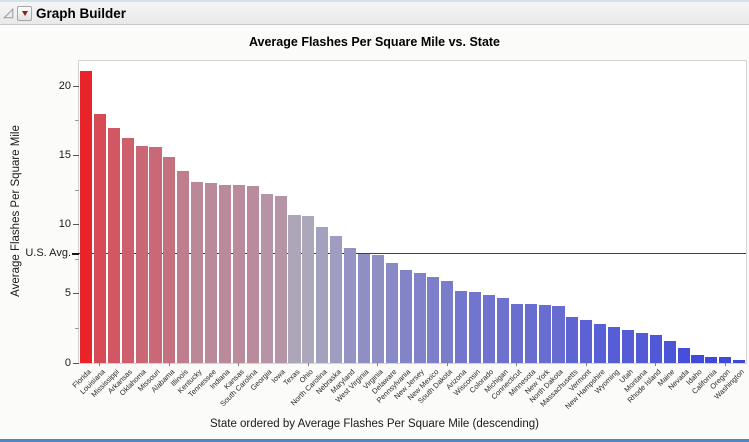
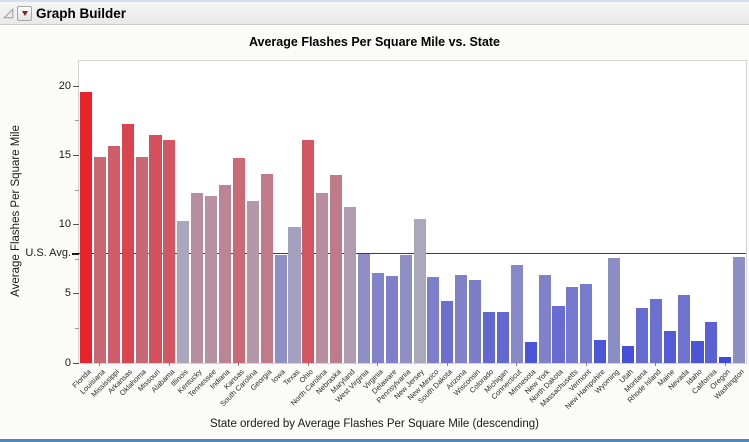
Florida: 21.1 -> 19.6
Louisiana: 18.0 -> 14.9
Mississippi: 17.0 -> 15.7
Arkansas: 16.3 -> 17.3
Oklahoma: 15.7 -> 14.9
Missouri: 15.6 -> 16.5
Alabama: 14.9 -> 16.1
Illinois: 13.9 -> 10.3
Kentucky: 13.1 -> 12.3
Tennessee: 13.0 -> 12.1
Kansas: 12.8 -> 14.8
South Carolina: 12.8 -> 11.7
Georgia: 12.2 -> 13.7
Iowa: 12.1 -> 7.8
Texas: 10.7 -> 9.8
Ohio: 10.6 -> 16.1
North Carolina: 9.8 -> 12.3
Nebraska: 9.2 -> 13.6
Maryland: 8.3 -> 11.3
Virginia: 7.8 -> 6.5
Delaware: 7.2 -> 6.3
Pennsylvania: 6.7 -> 7.8
New Jersey: 6.5 -> 10.4
South Dakota: 5.9 -> 4.5
Arizona: 5.2 -> 6.4
Wisconsin: 5.1 -> 6.0
Colorado: 4.9 -> 3.7
Michigan: 4.7 -> 3.7
Connecticut: 4.3 -> 7.1
Minnesota: 4.2 -> 1.5
New York: 4.2 -> 6.4
Massachusetts: 3.3 -> 5.5
Vermont: 3.1 -> 5.7
New Hampshire: 2.8 -> 1.7
Wyoming: 2.6 -> 7.6
Utah: 2.4 -> 1.2
Montana: 2.2 -> 4.0
Rhode Island: 2.0 -> 4.6
Maine: 1.6 -> 2.3
Nevada: 1.1 -> 4.9
Idaho: 0.6 -> 1.6
California: 0.5 -> 3.0
Washington: 0.2 -> 7.7
